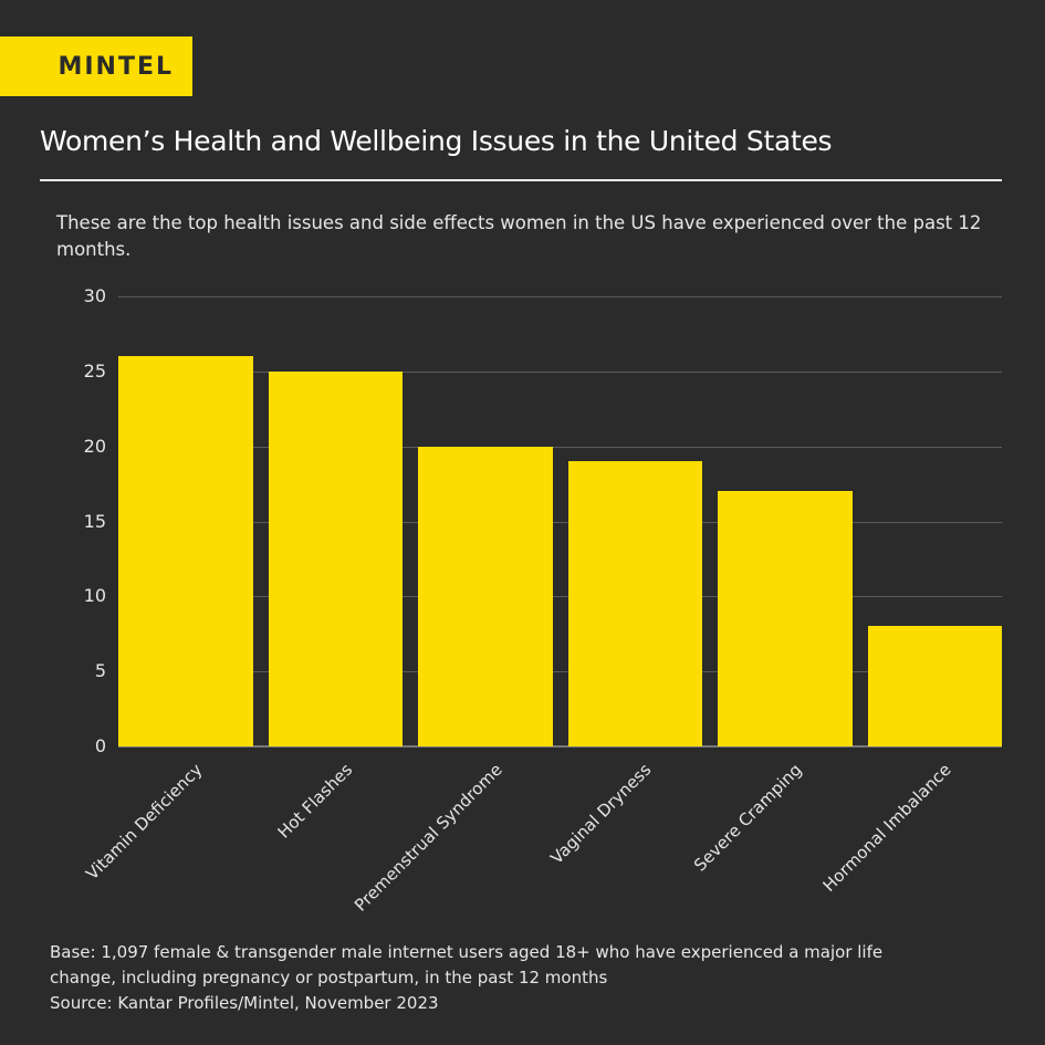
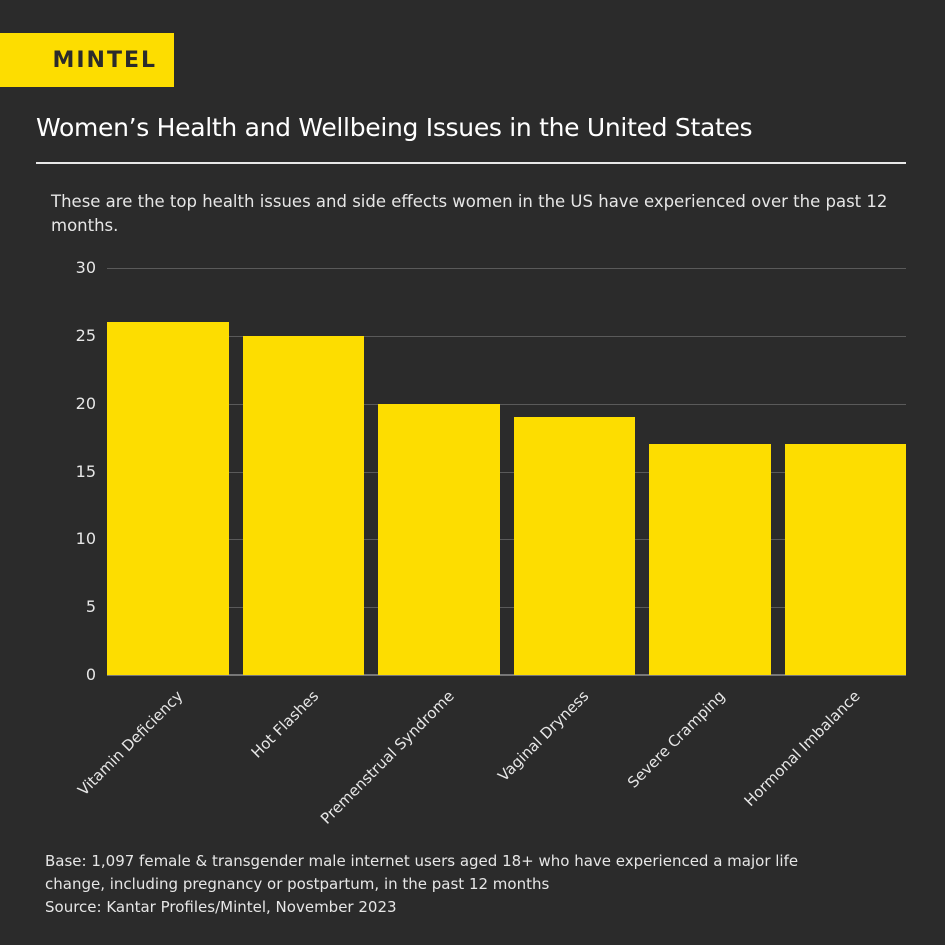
Hormonal Imbalance: 8 -> 17
